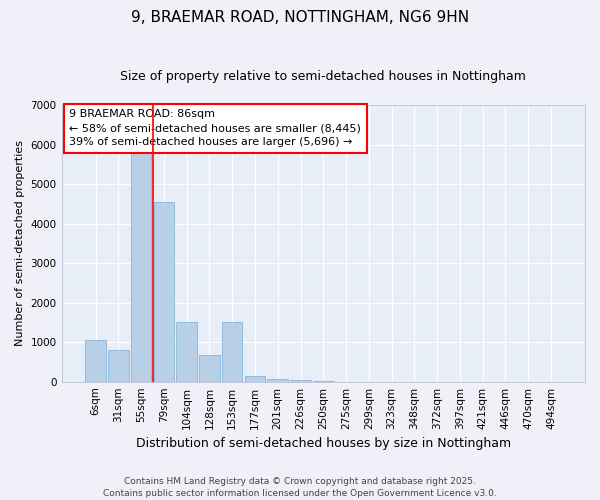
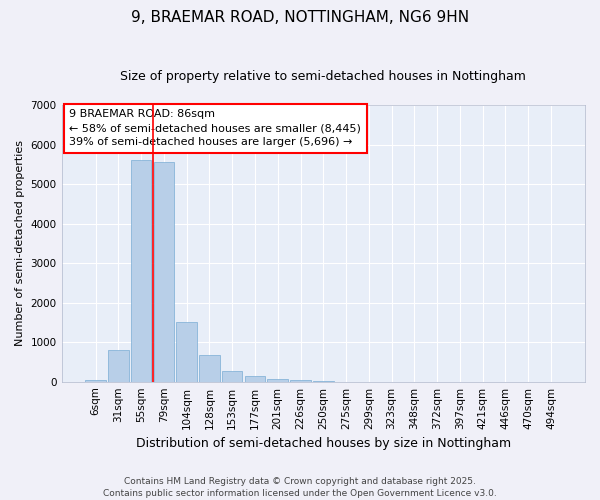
6sqm: 1050 -> 30
55sqm: 5850 -> 5600
79sqm: 4550 -> 5550
153sqm: 1500 -> 280
